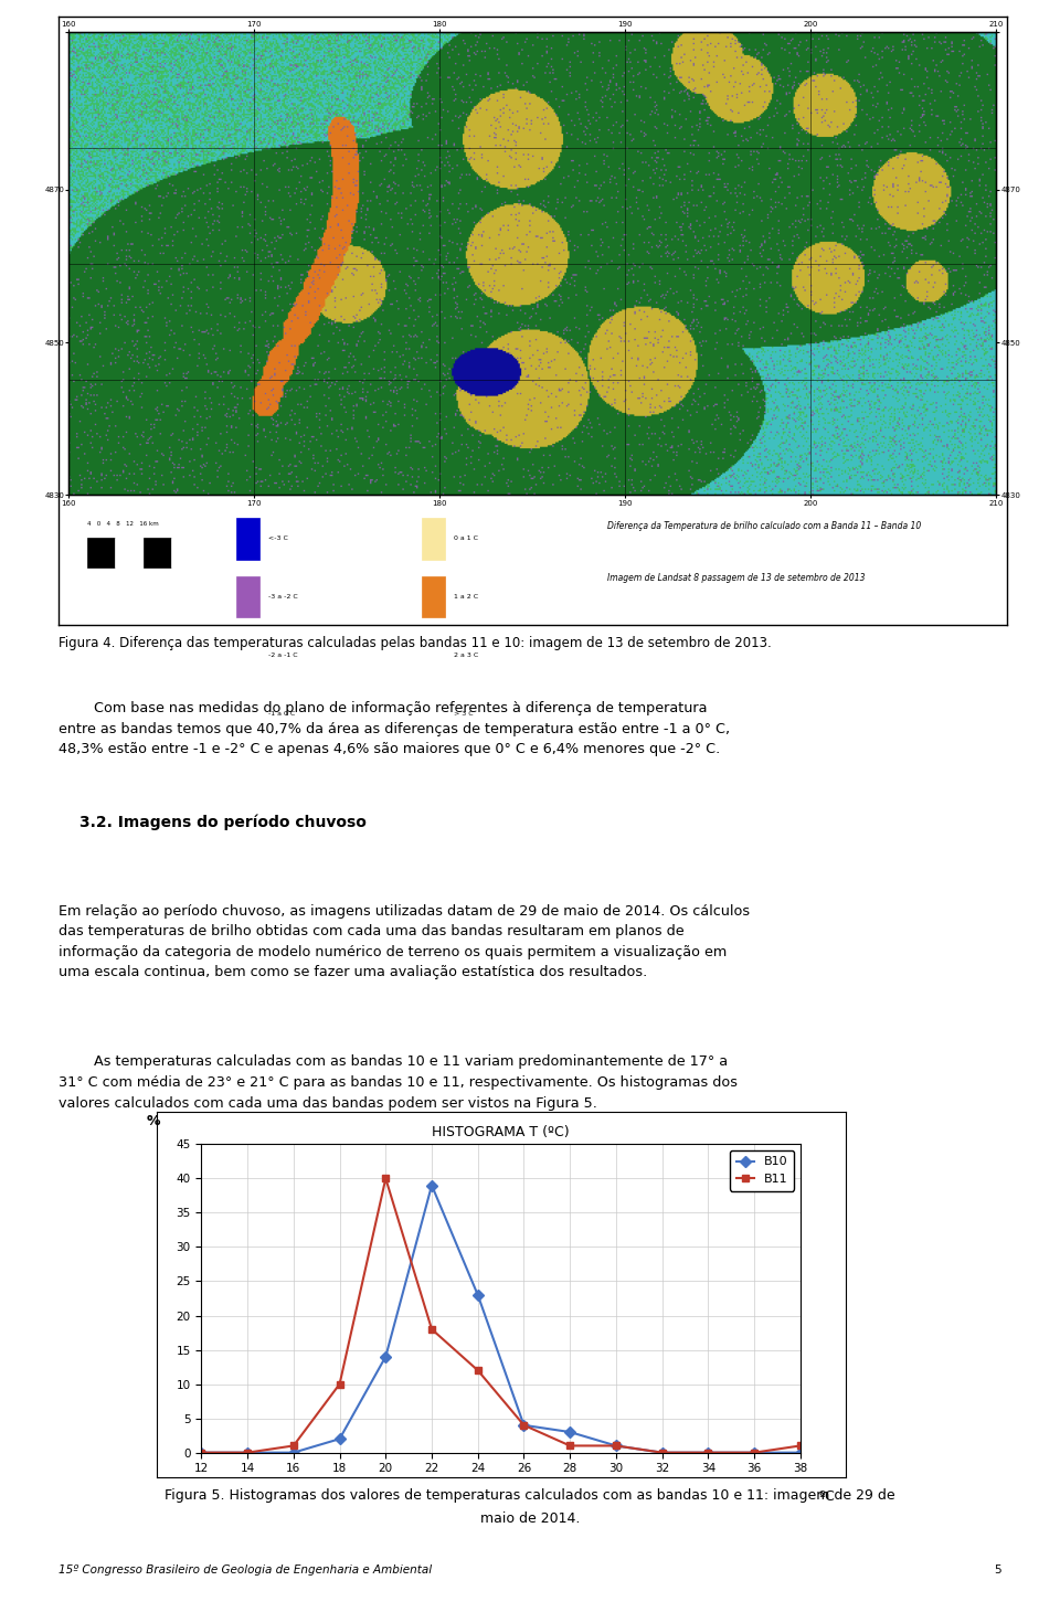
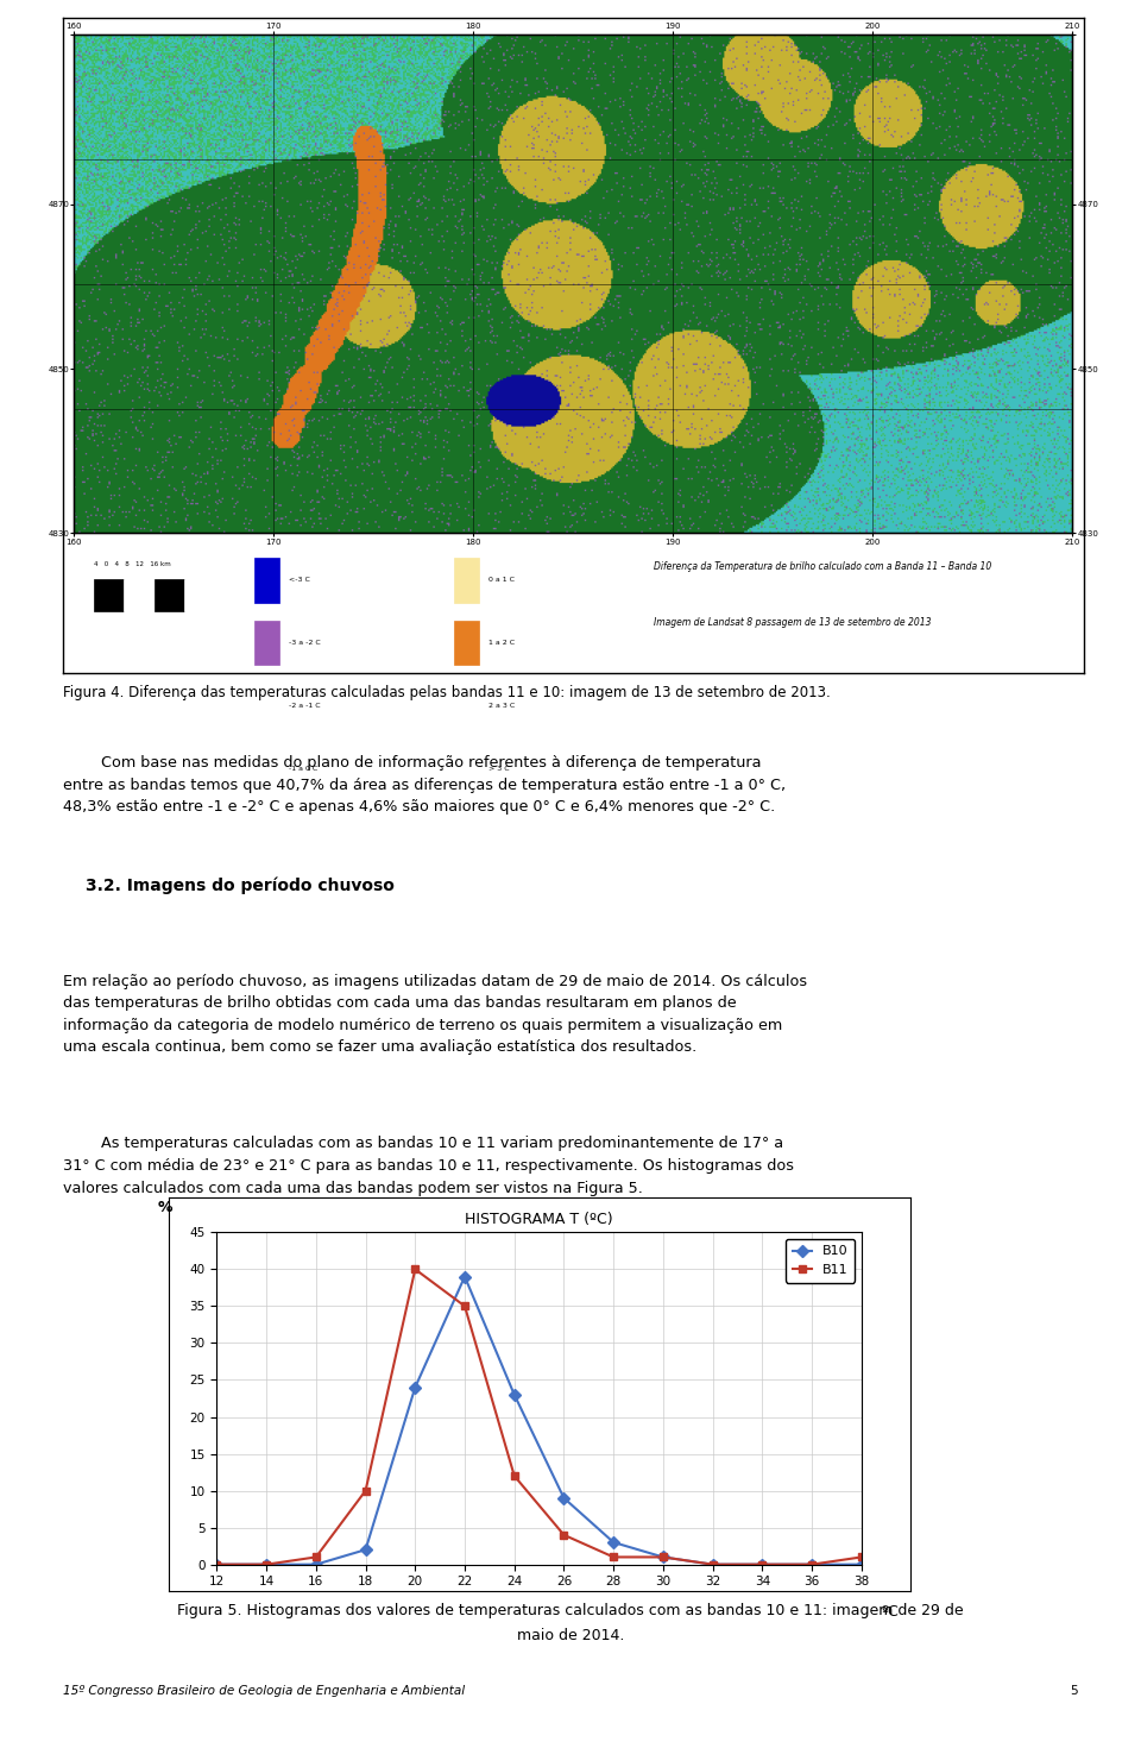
B10/20: 14 -> 24
B11/22: 18 -> 35
B10/26: 4 -> 9
